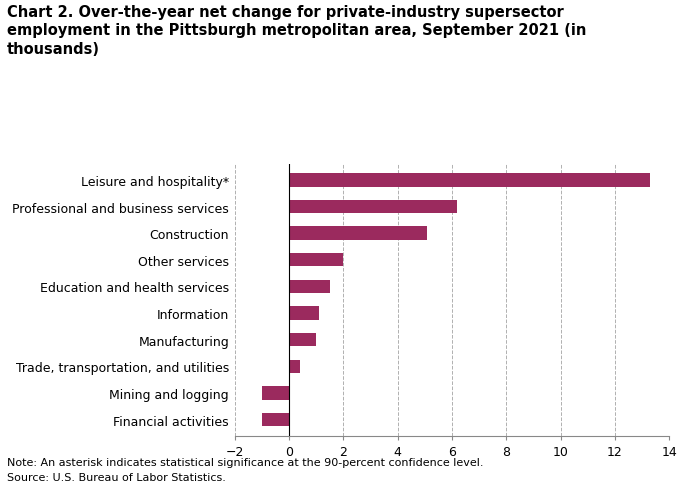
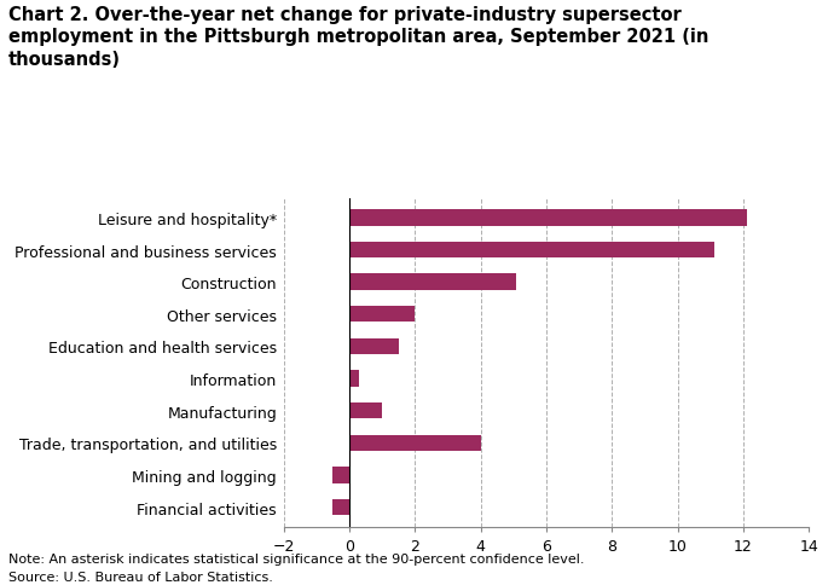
Leisure and hospitality*: 13.3 -> 12.1
Professional and business services: 6.2 -> 11.1
Information: 1.1 -> 0.3
Trade, transportation, and utilities: 0.4 -> 4.0
Mining and logging: -1.0 -> -0.5
Financial activities: -1.0 -> -0.5
